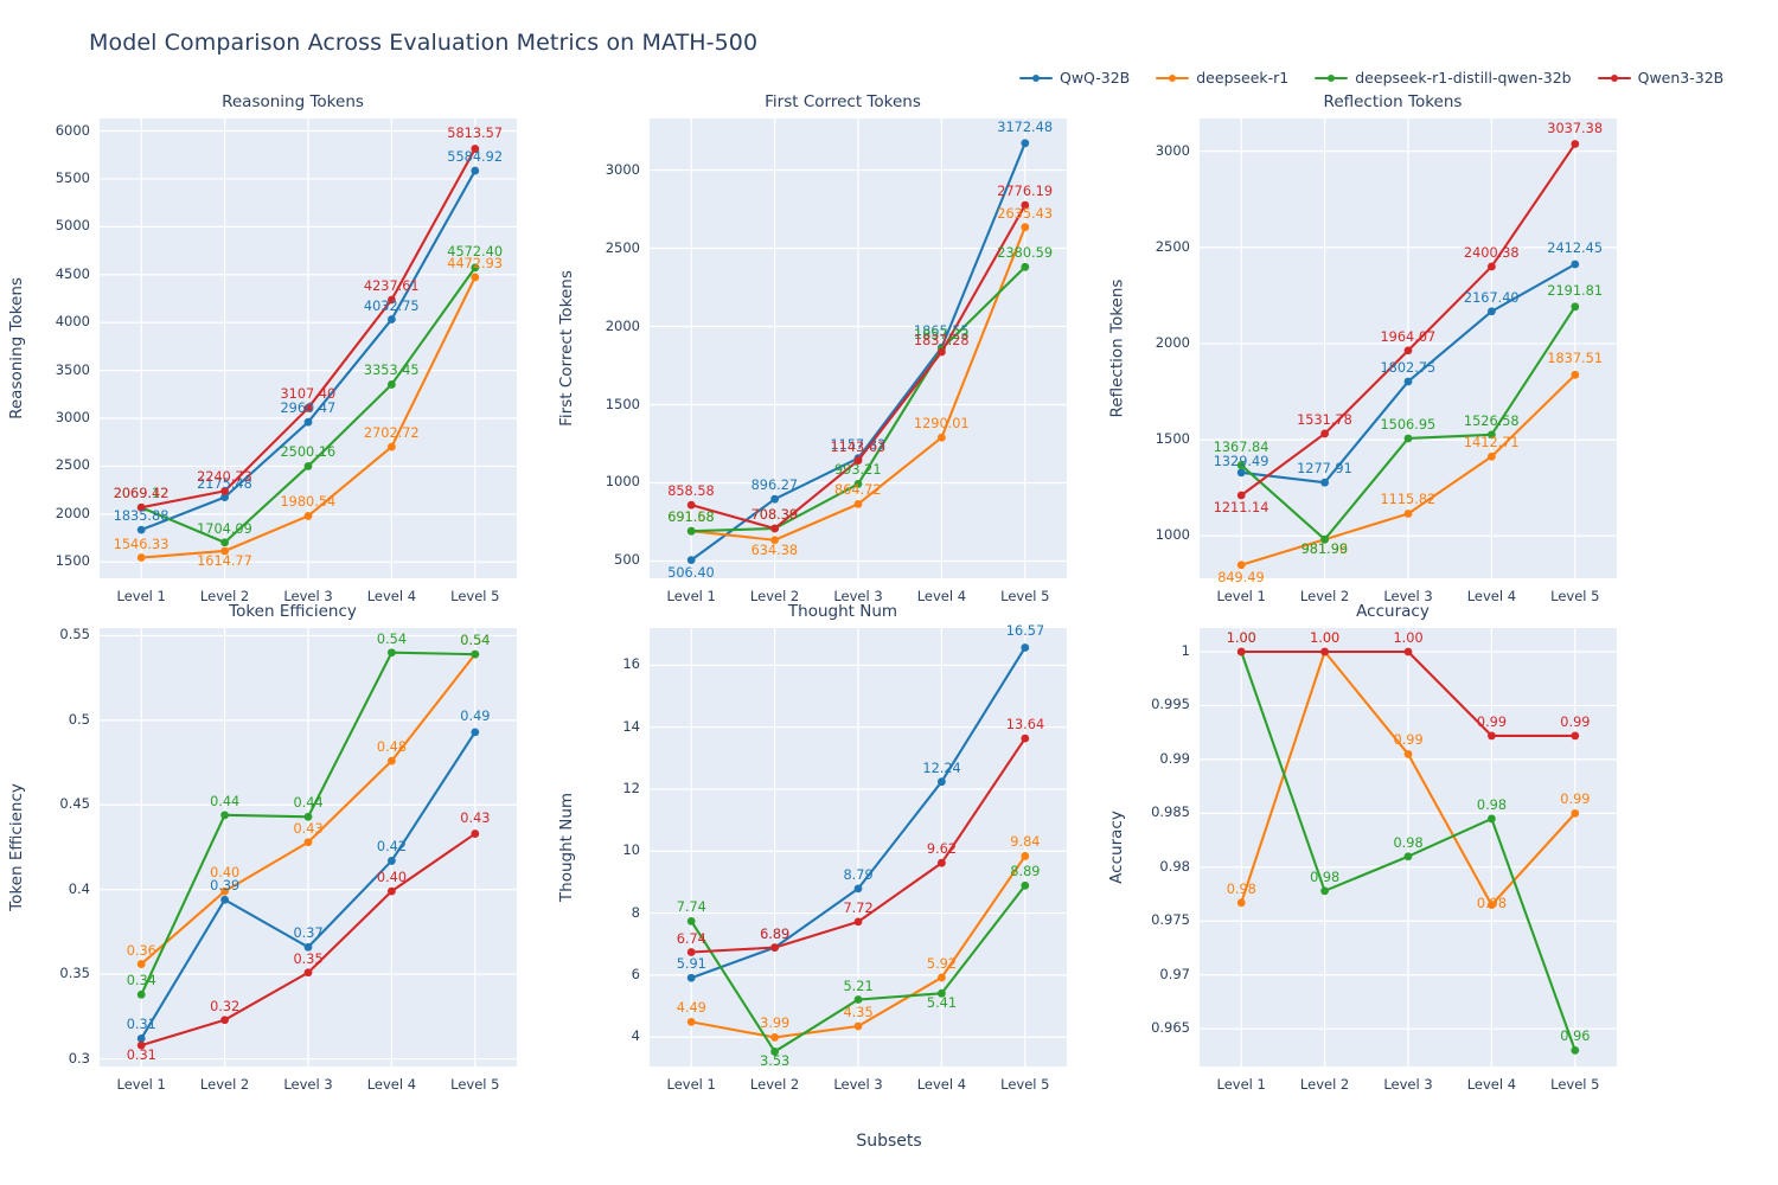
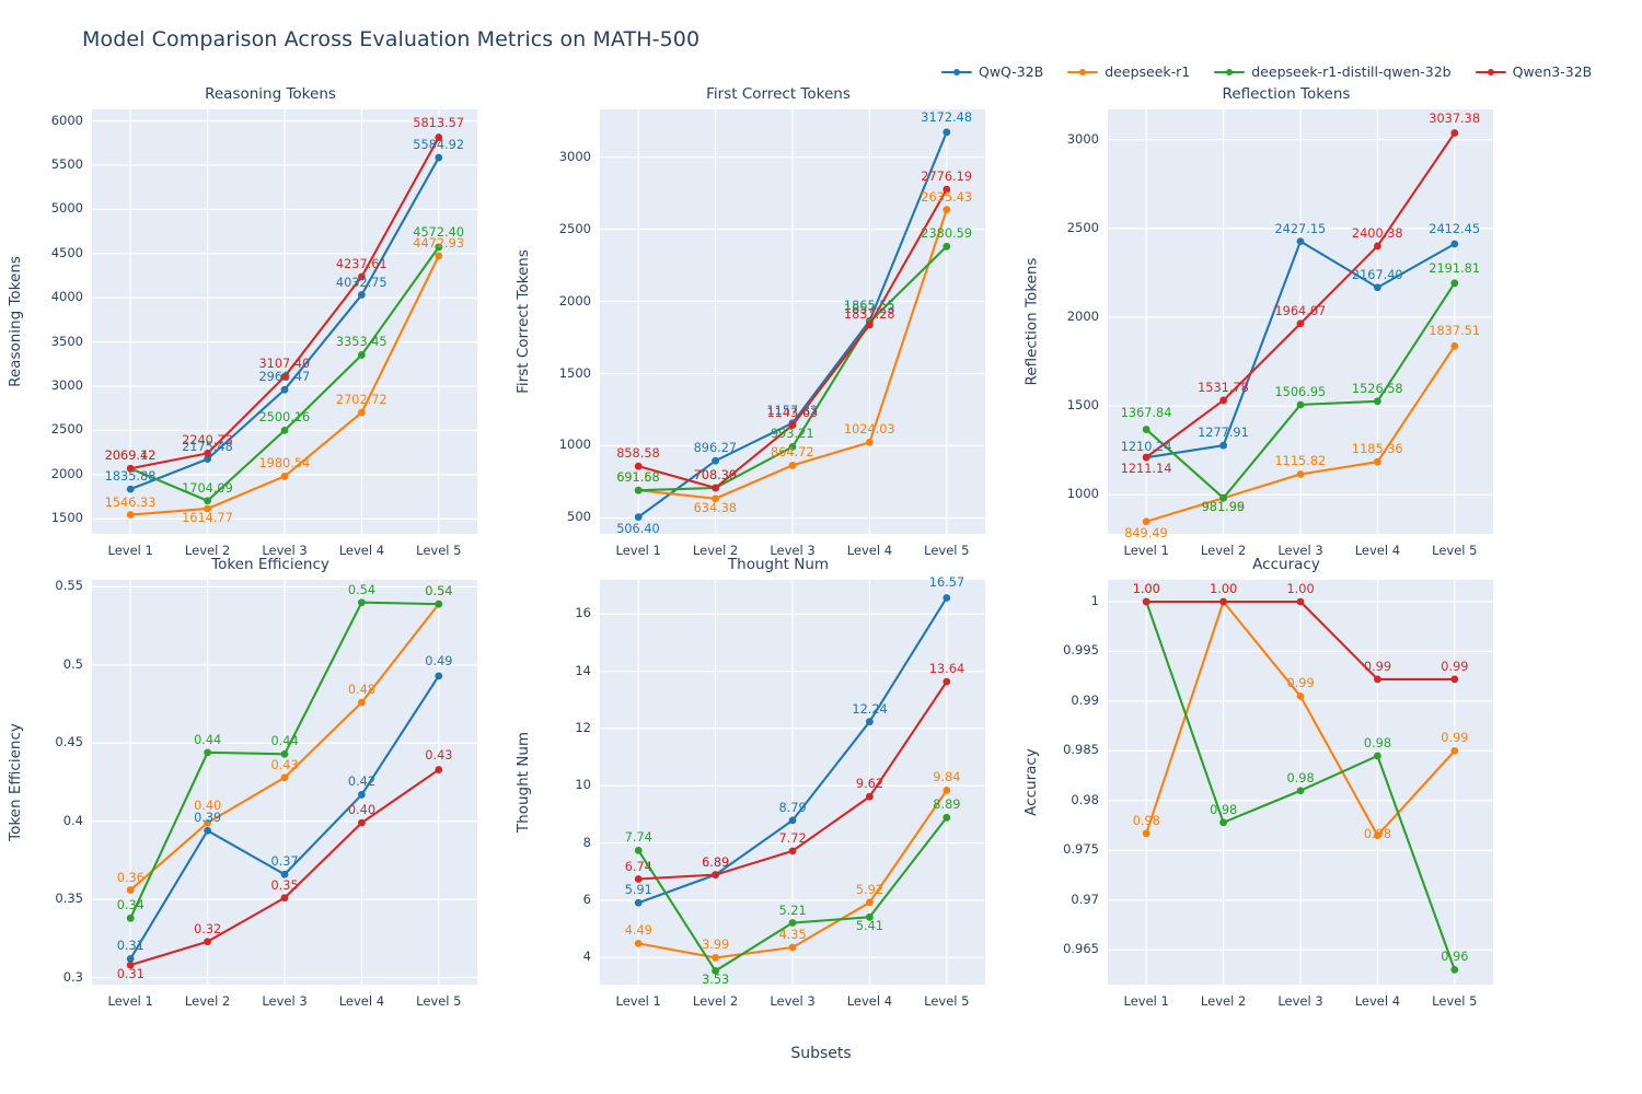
First Correct Tokens/deepseek-r1/Level 4: 1290.01 -> 1024.03
Reflection Tokens/QwQ-32B/Level 1: 1329.49 -> 1210.24
Reflection Tokens/QwQ-32B/Level 3: 1802.75 -> 2427.15
Reflection Tokens/deepseek-r1/Level 4: 1412.71 -> 1185.36
